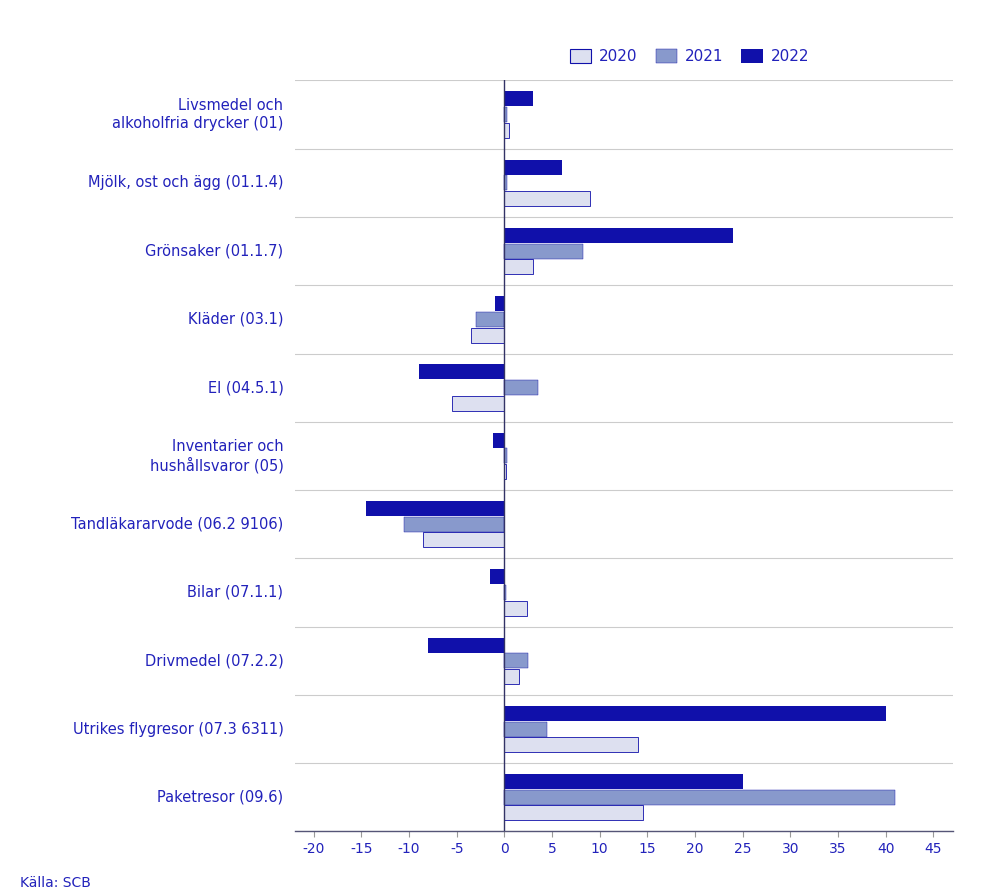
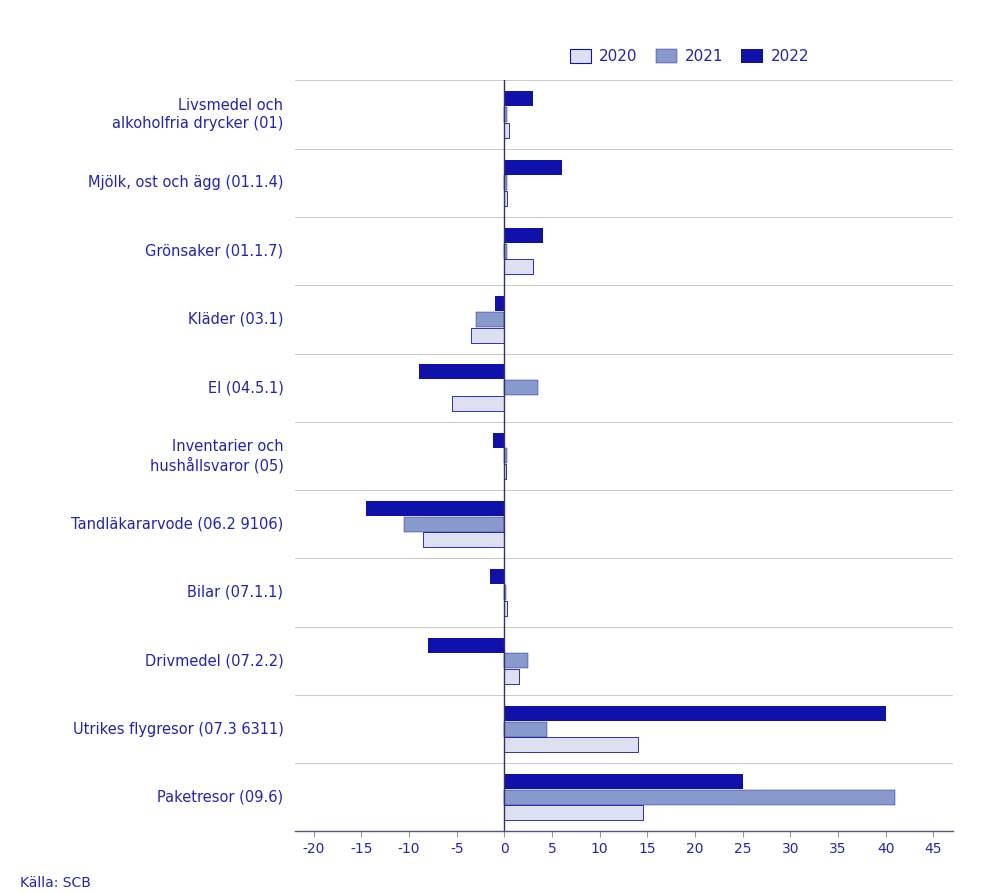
2020/Mjölk, ost och ägg (01.1.4): 9.0 -> 0.3
2022/Grönsaker (01.1.7): 24.0 -> 4.0
2021/Grönsaker (01.1.7): 8.2 -> 0.3
2020/Bilar (07.1.1): 2.4 -> 0.3
